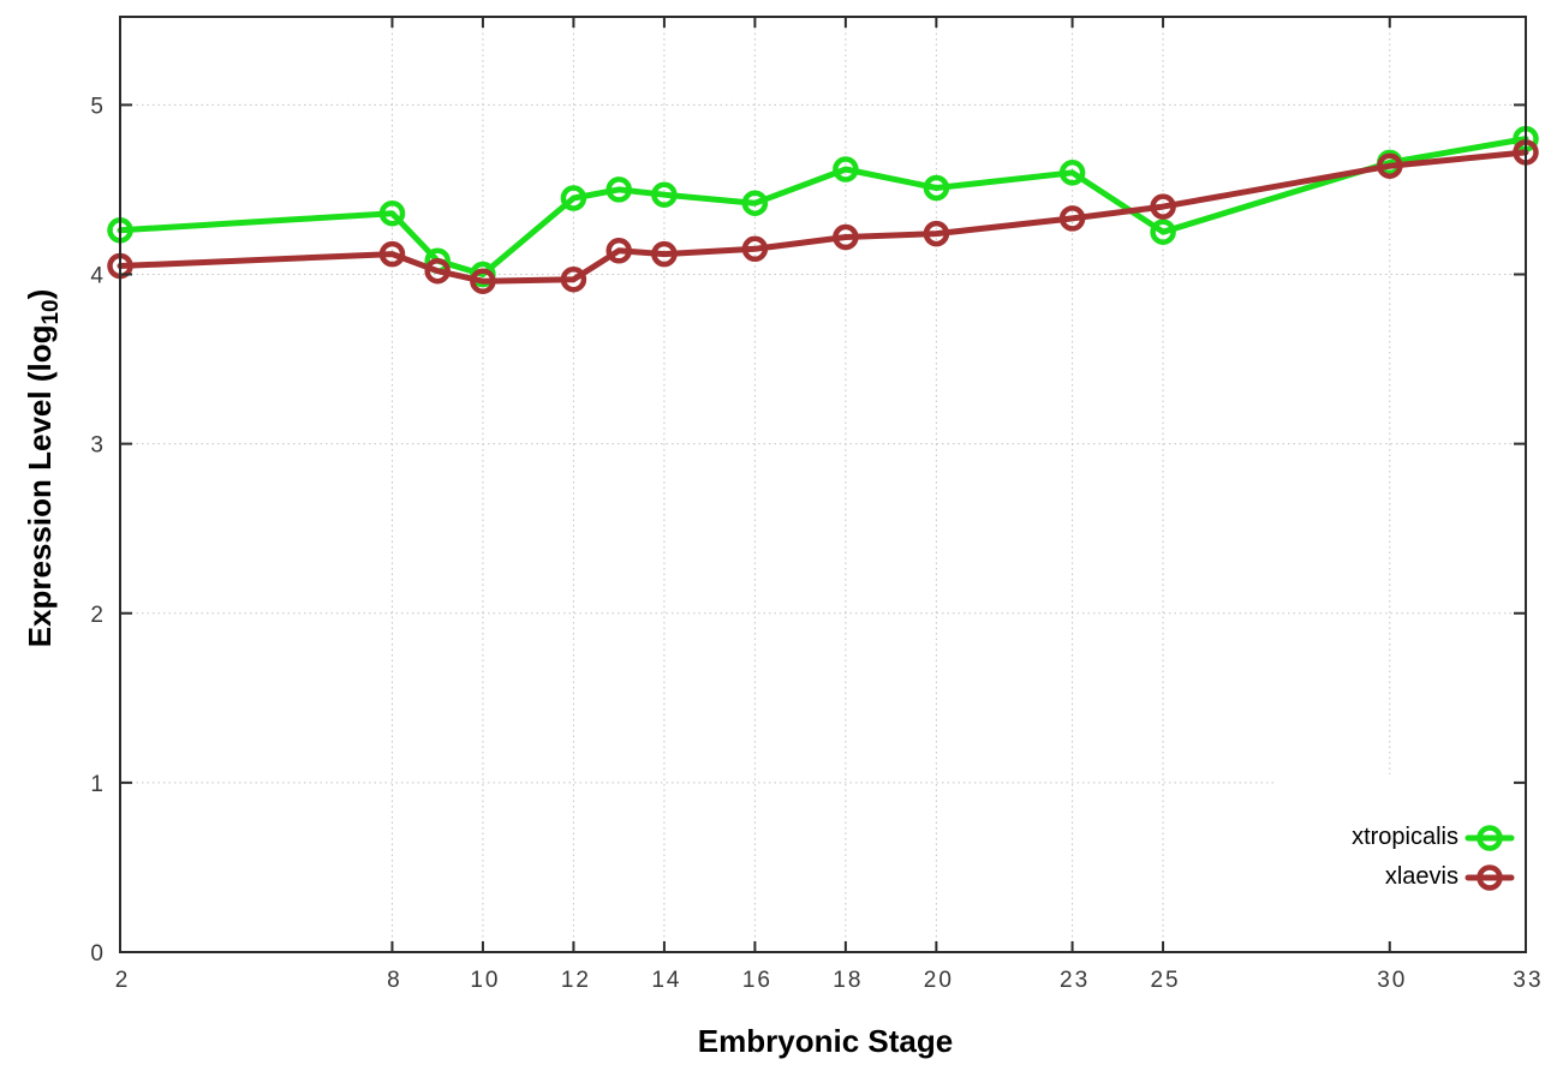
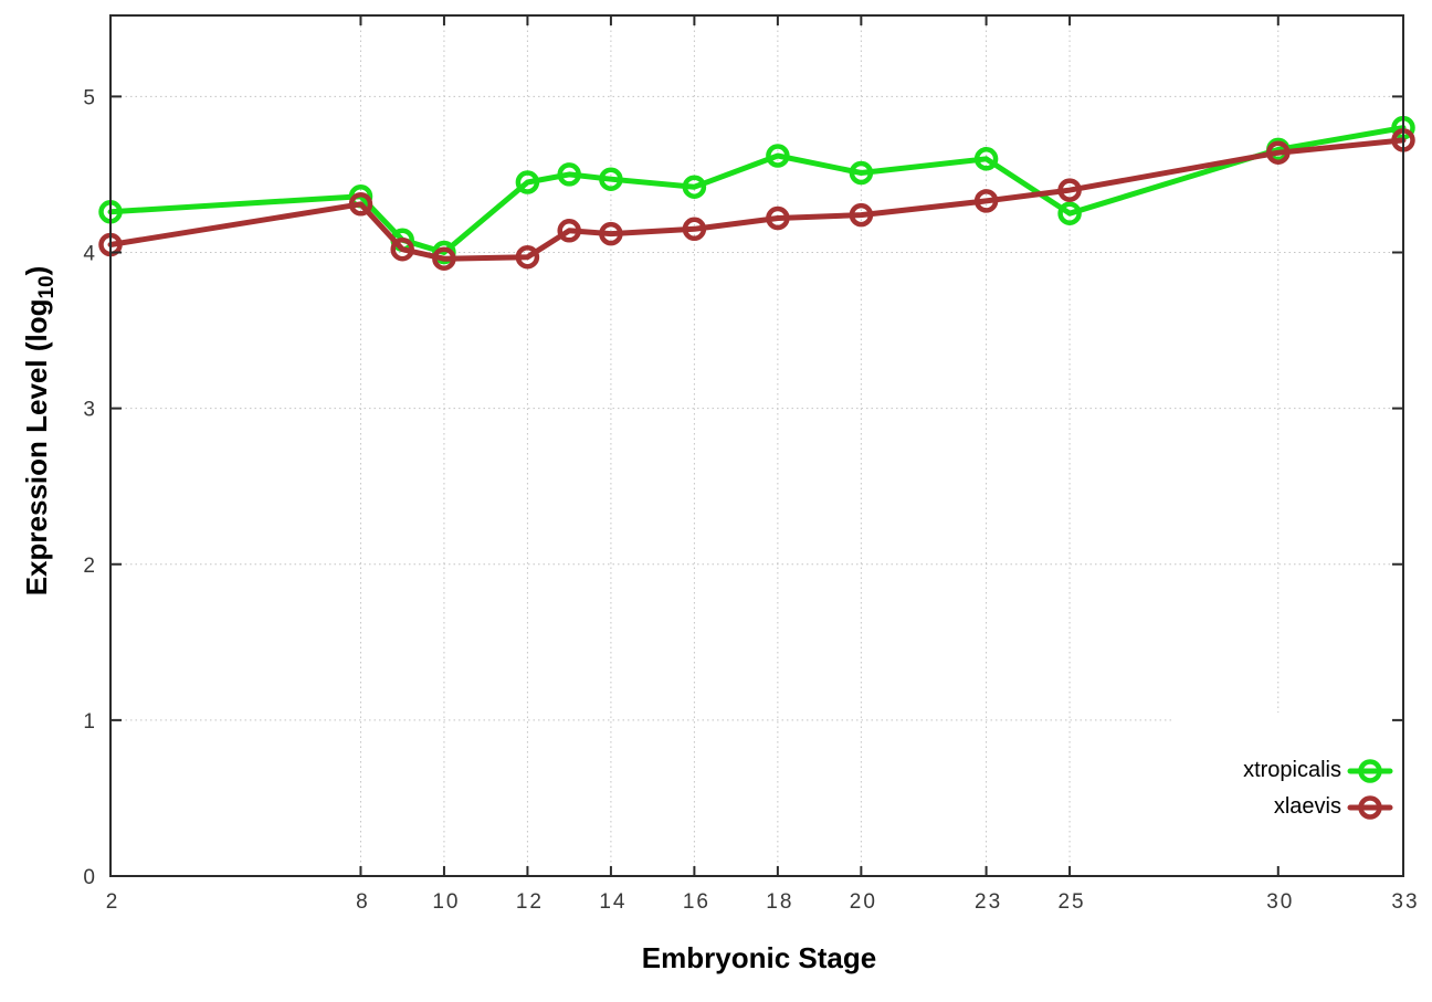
xlaevis/8: 4.12 -> 4.31
